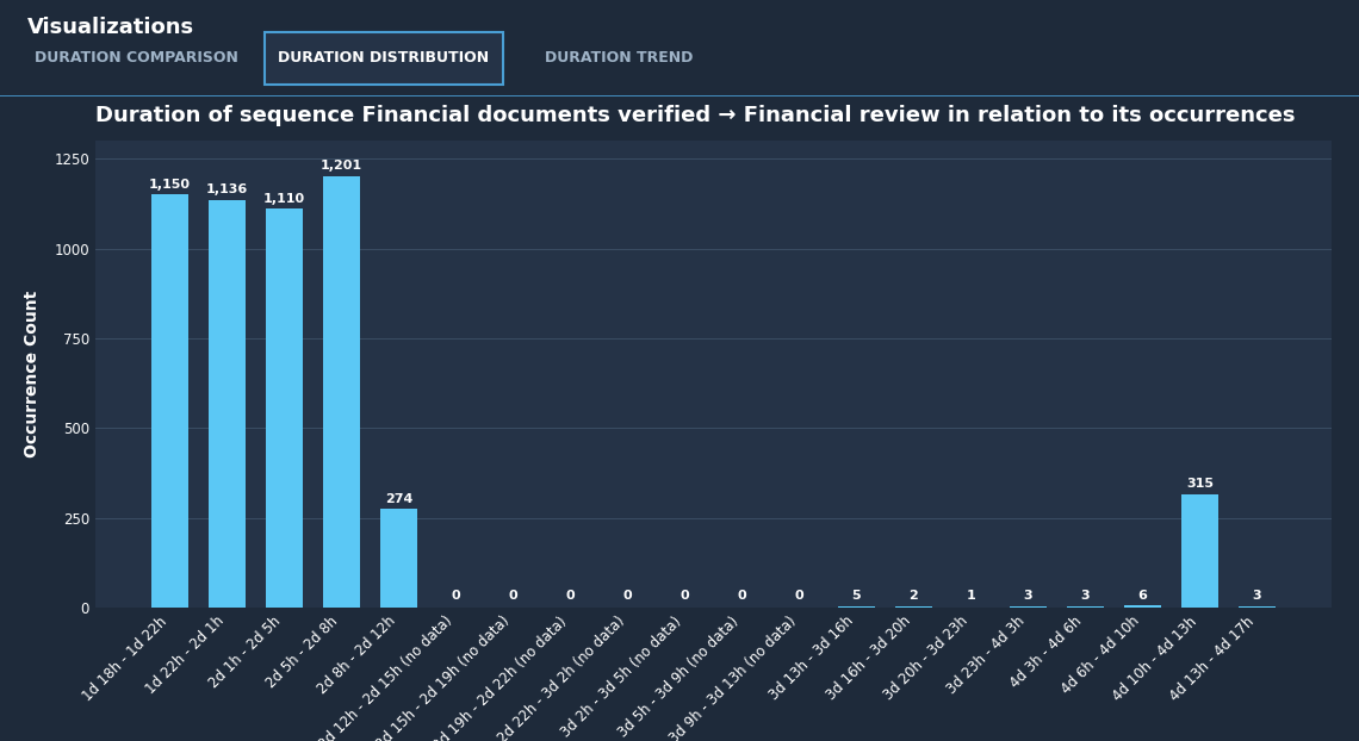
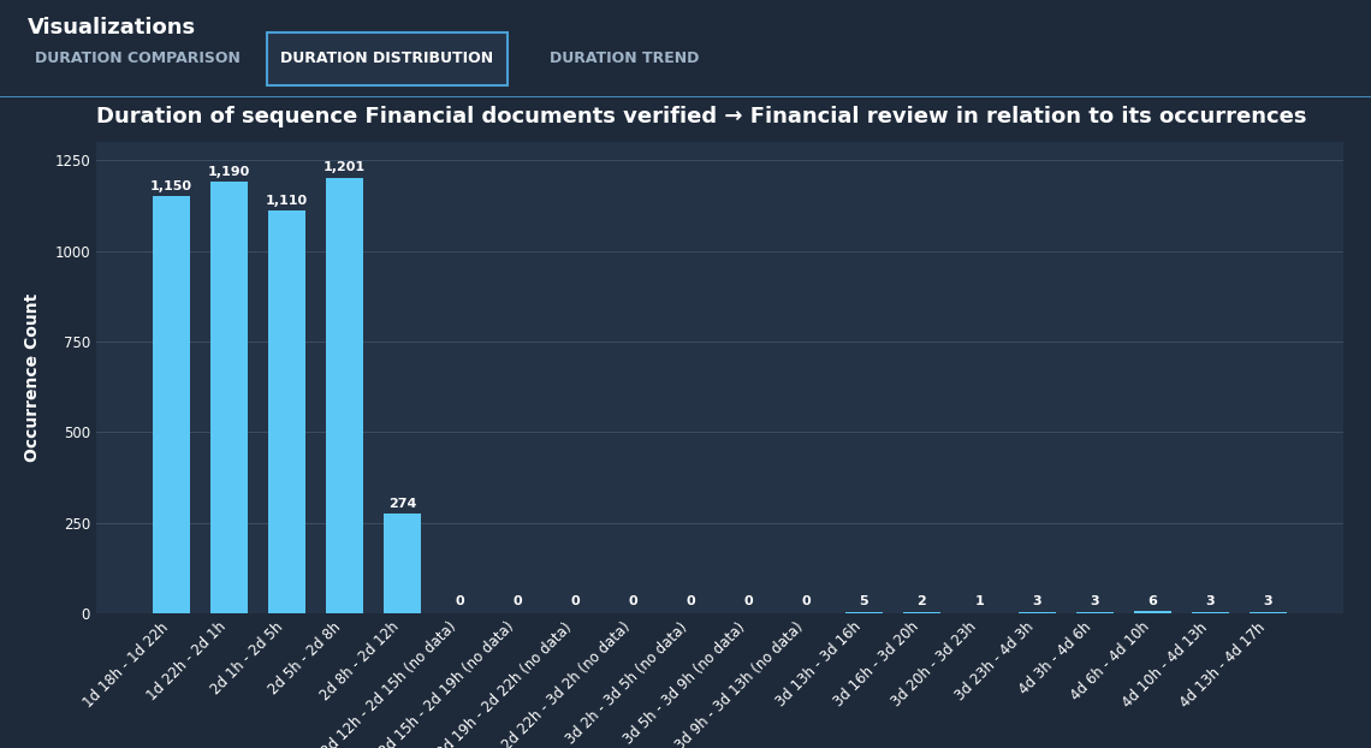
1d 22h - 2d 1h: 1,136 -> 1,190
4d 10h - 4d 13h: 315 -> 3
